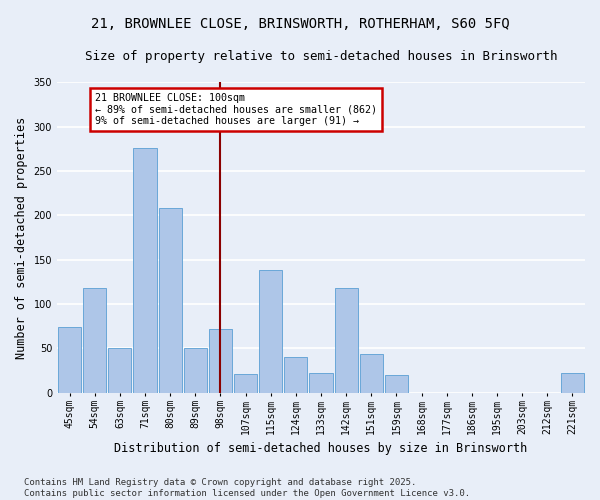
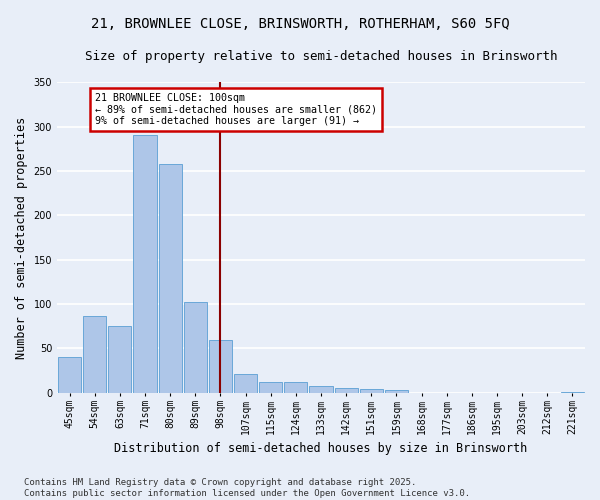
45sqm: 74 -> 40
54sqm: 118 -> 87
63sqm: 50 -> 75
71sqm: 276 -> 290
80sqm: 208 -> 258
89sqm: 50 -> 102
98sqm: 72 -> 59
115sqm: 138 -> 12
124sqm: 40 -> 12
133sqm: 22 -> 8
142sqm: 118 -> 5
151sqm: 44 -> 4
159sqm: 20 -> 3
221sqm: 22 -> 1
